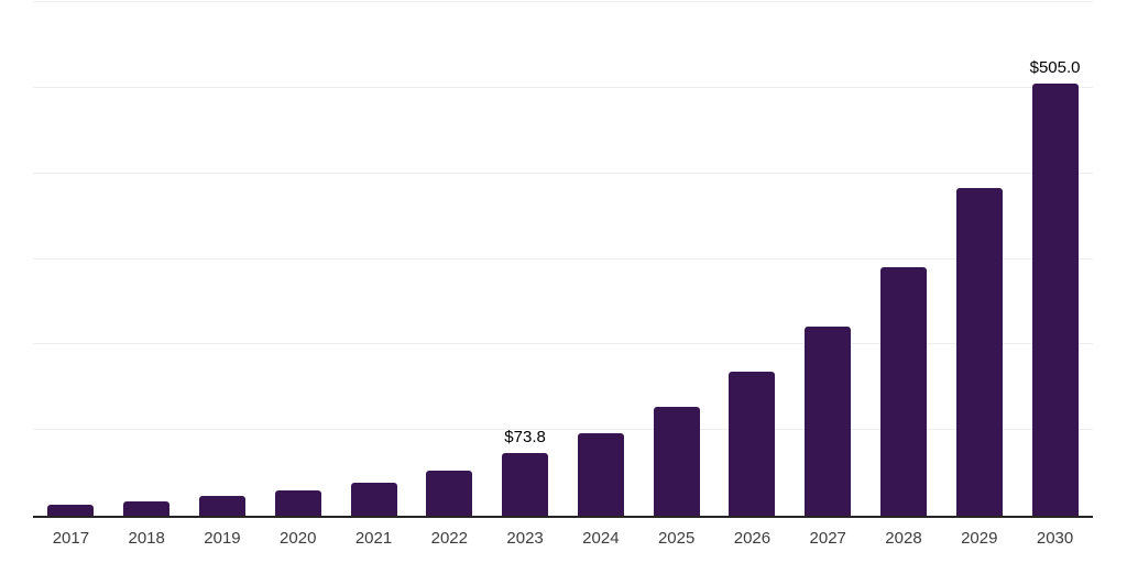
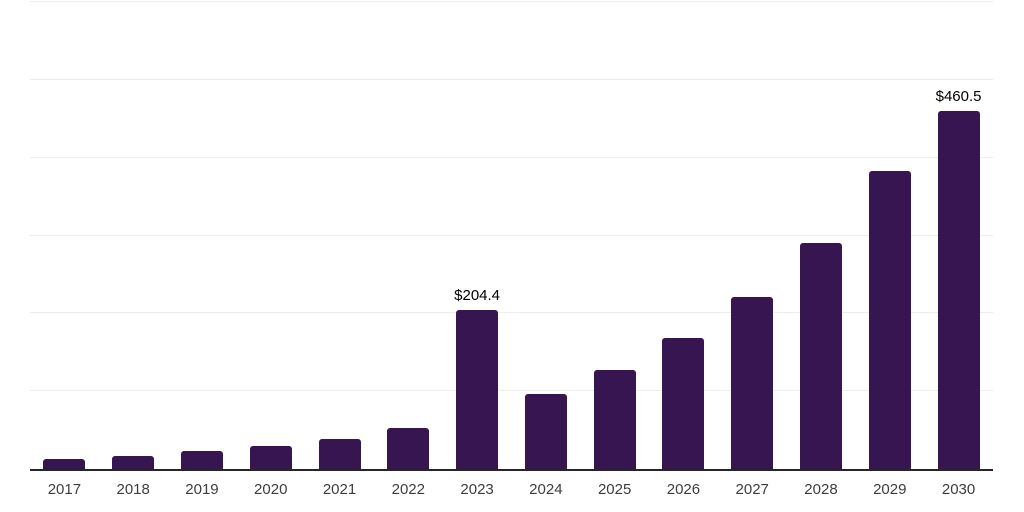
2023: $73.8 -> $204.4
2030: $505.0 -> $460.5
